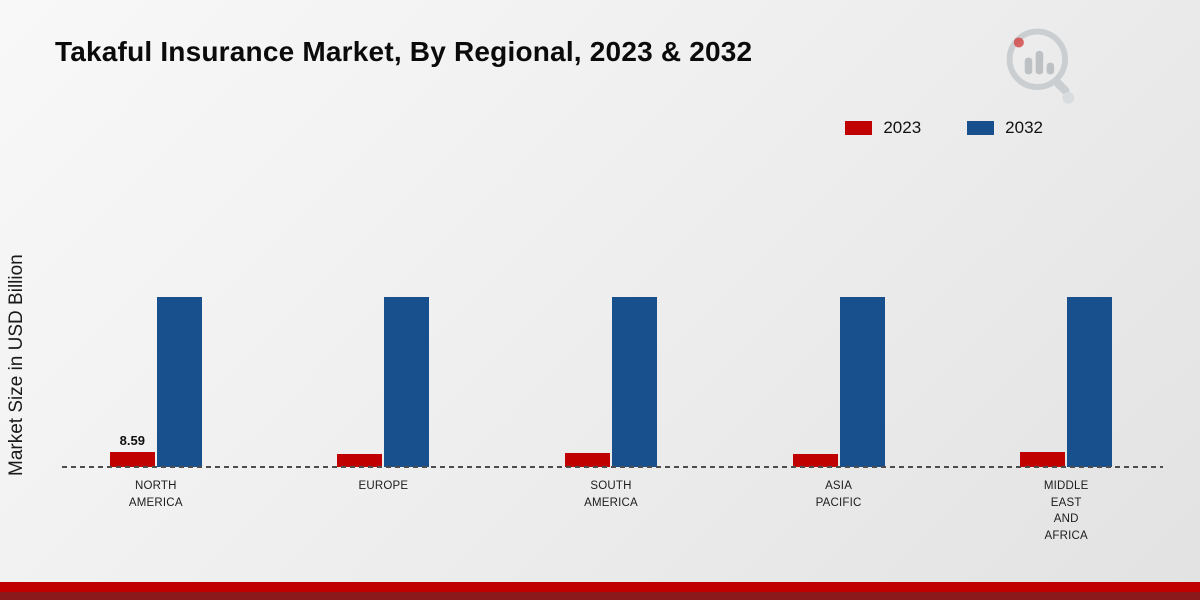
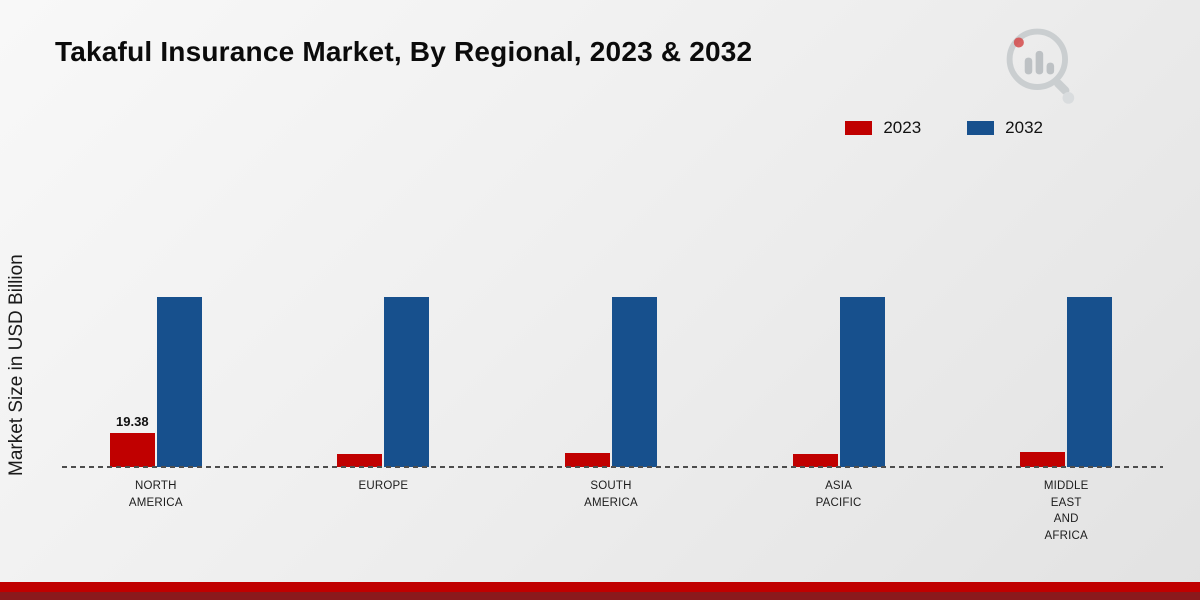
2023/NORTH AMERICA: 8.59 -> 19.38
